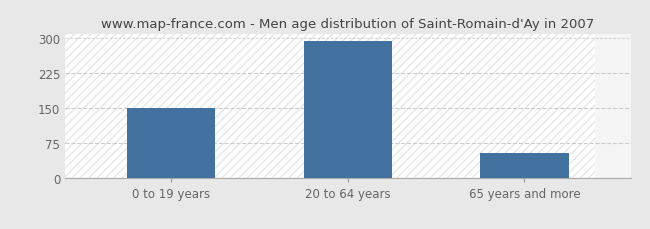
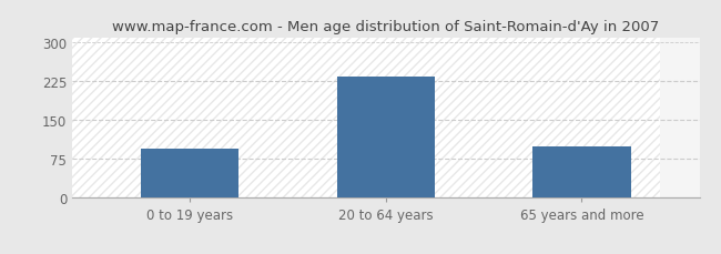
0 to 19 years: 150 -> 95
20 to 64 years: 295 -> 235
65 years and more: 55 -> 100
